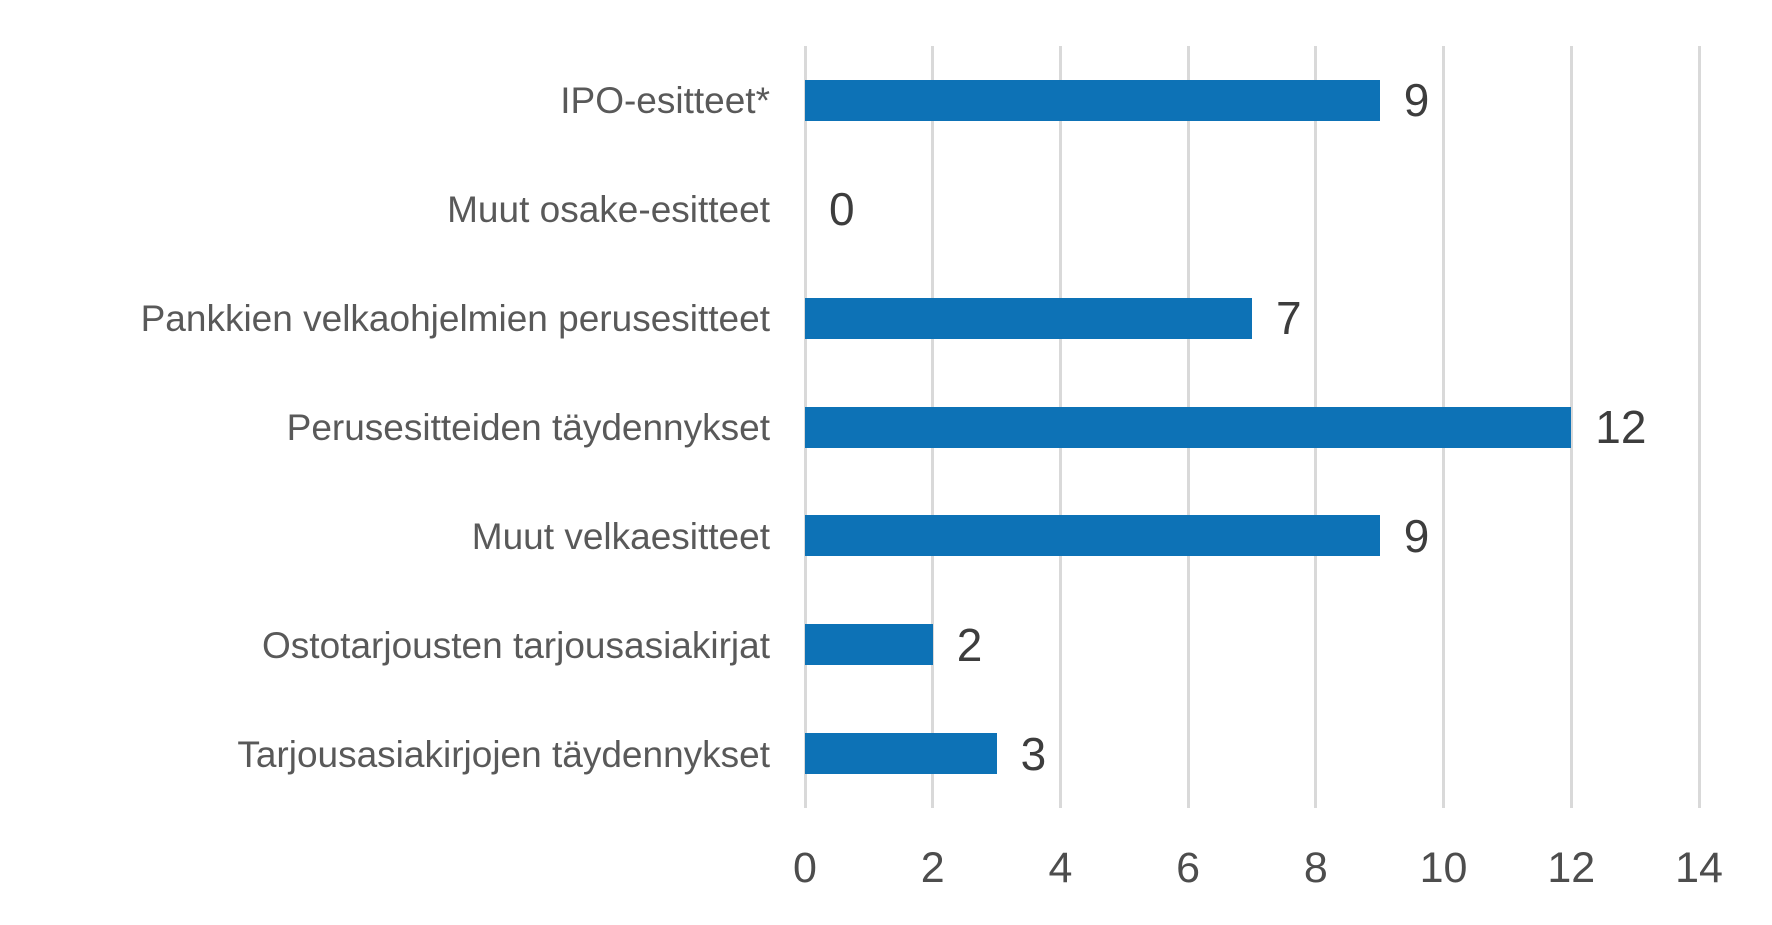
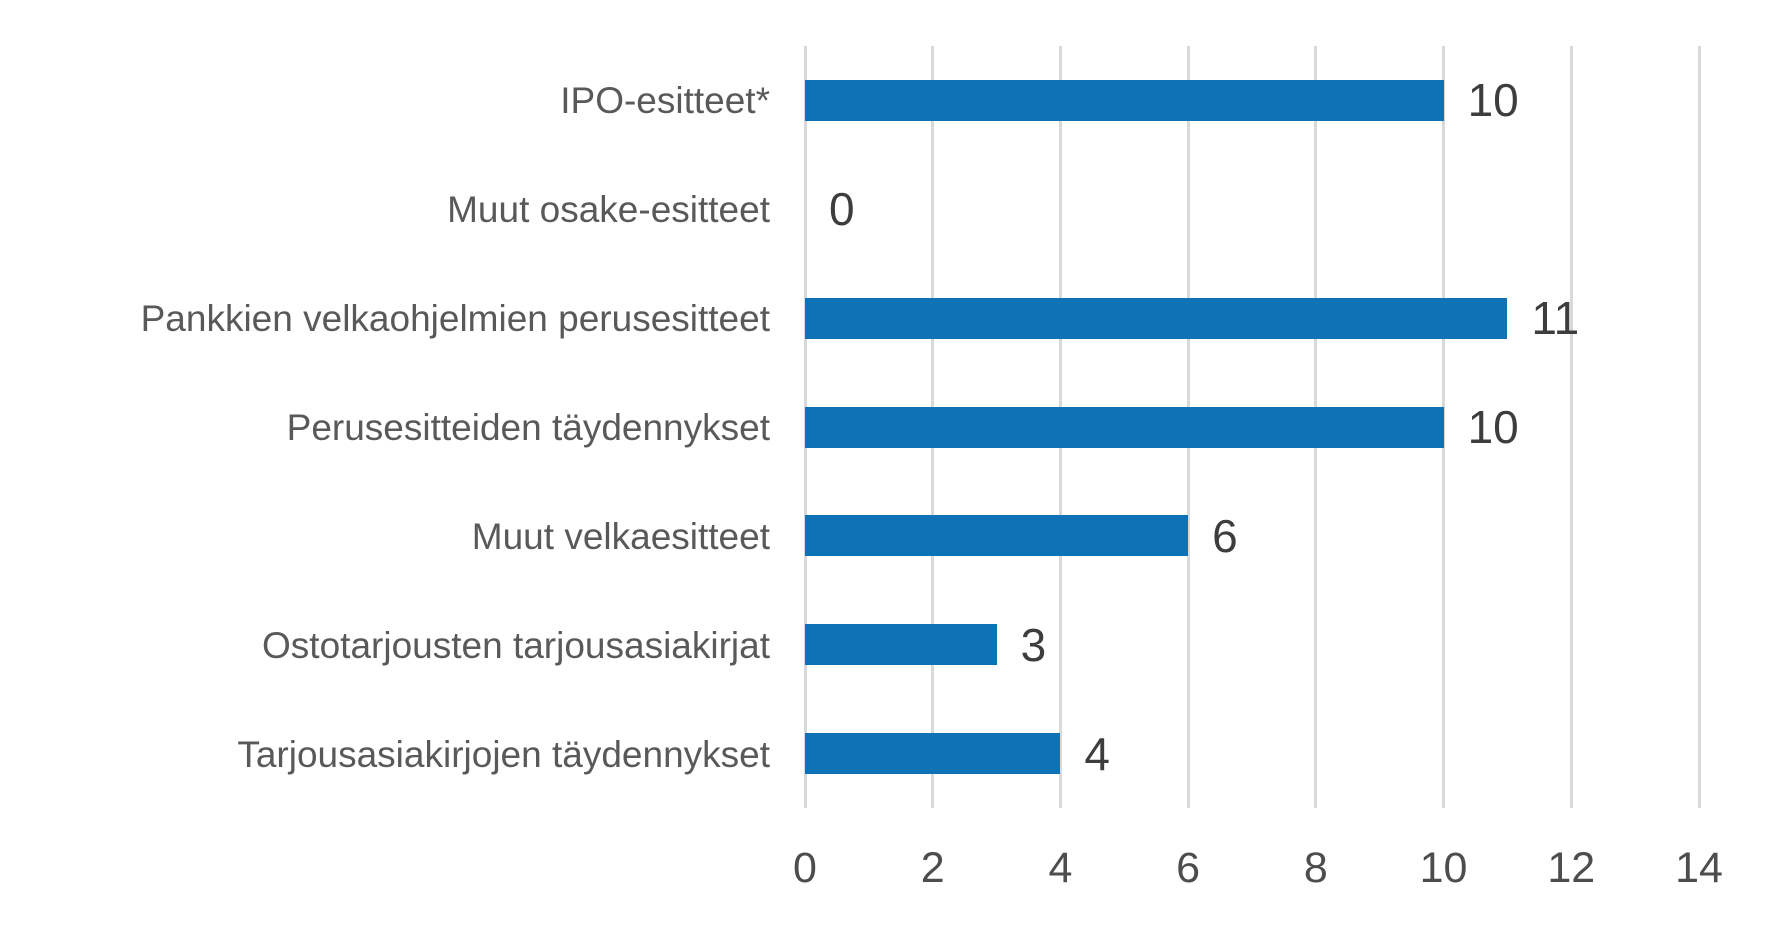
IPO-esitteet*: 9 -> 10
Pankkien velkaohjelmien perusesitteet: 7 -> 11
Perusesitteiden täydennykset: 12 -> 10
Muut velkaesitteet: 9 -> 6
Ostotarjousten tarjousasiakirjat: 2 -> 3
Tarjousasiakirjojen täydennykset: 3 -> 4
